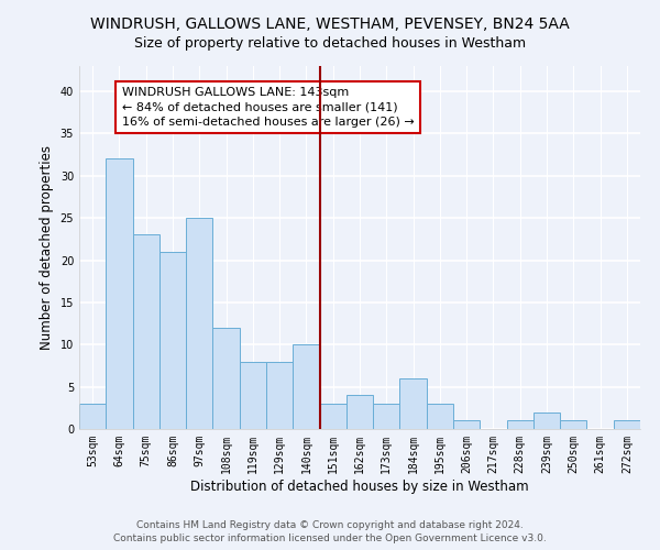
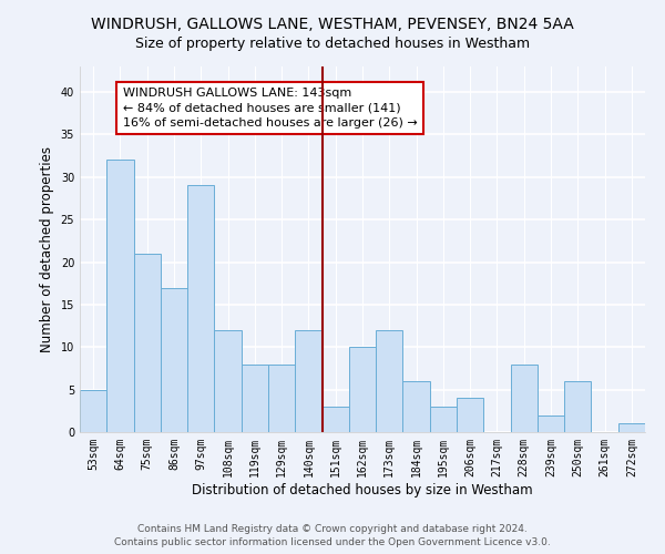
53sqm: 3 -> 5
75sqm: 23 -> 21
86sqm: 21 -> 17
97sqm: 25 -> 29
140sqm: 10 -> 12
162sqm: 4 -> 10
173sqm: 3 -> 12
206sqm: 1 -> 4
228sqm: 1 -> 8
250sqm: 1 -> 6
